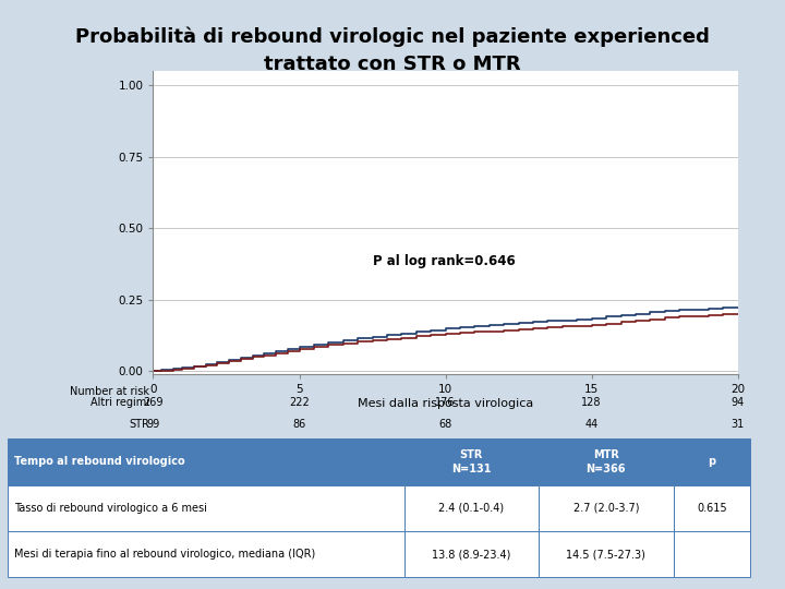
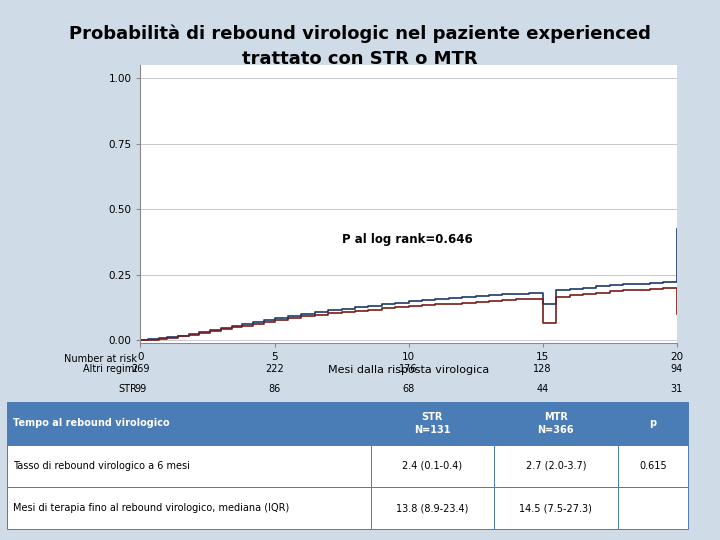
Altri regimi/15: 0.185 -> 0.140
STR/15: 0.162 -> 0.065
Altri regimi/20: 0.223 -> 0.425
STR/20: 0.200 -> 0.100
